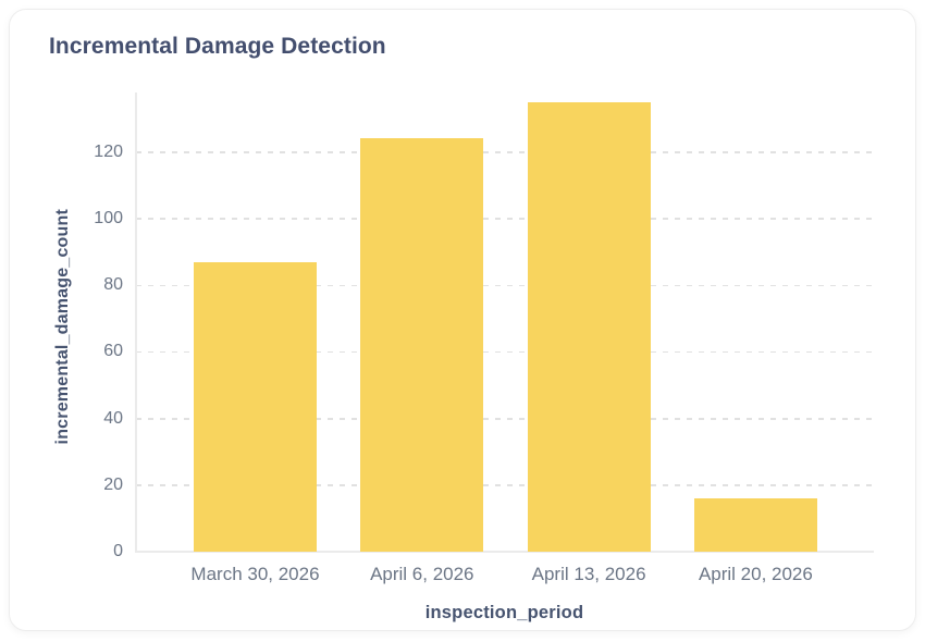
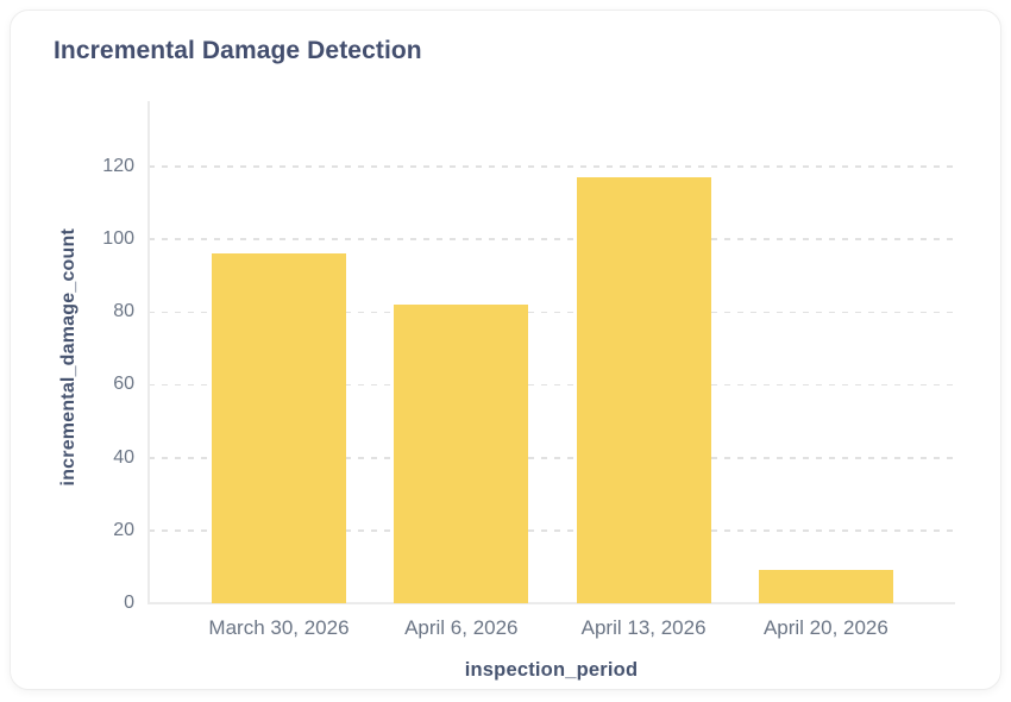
March 30, 2026: 87 -> 96
April 6, 2026: 124 -> 82
April 13, 2026: 135 -> 117
April 20, 2026: 16 -> 9
